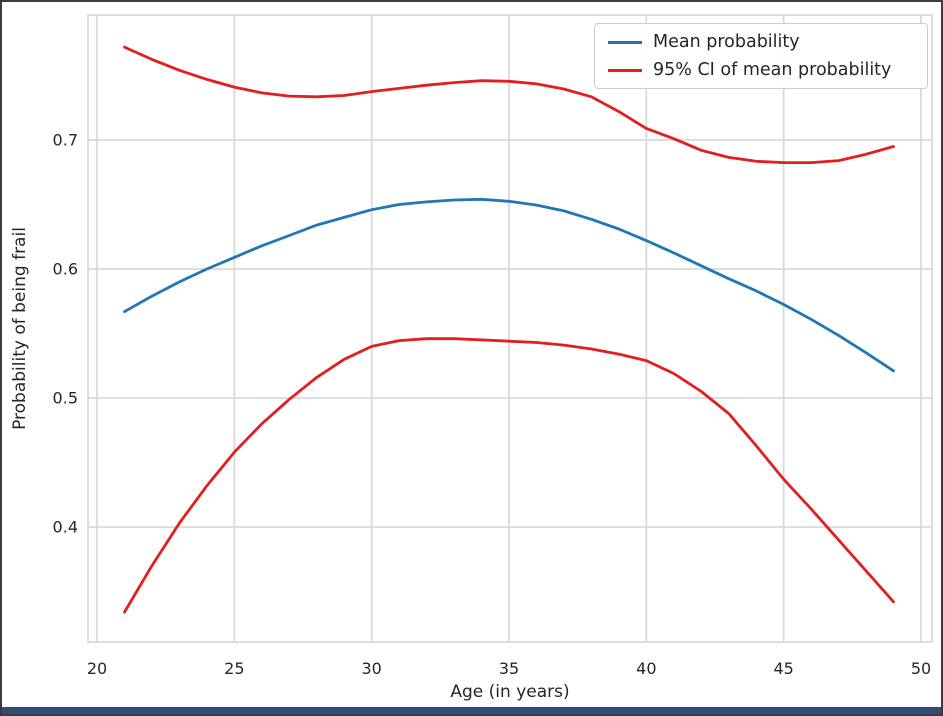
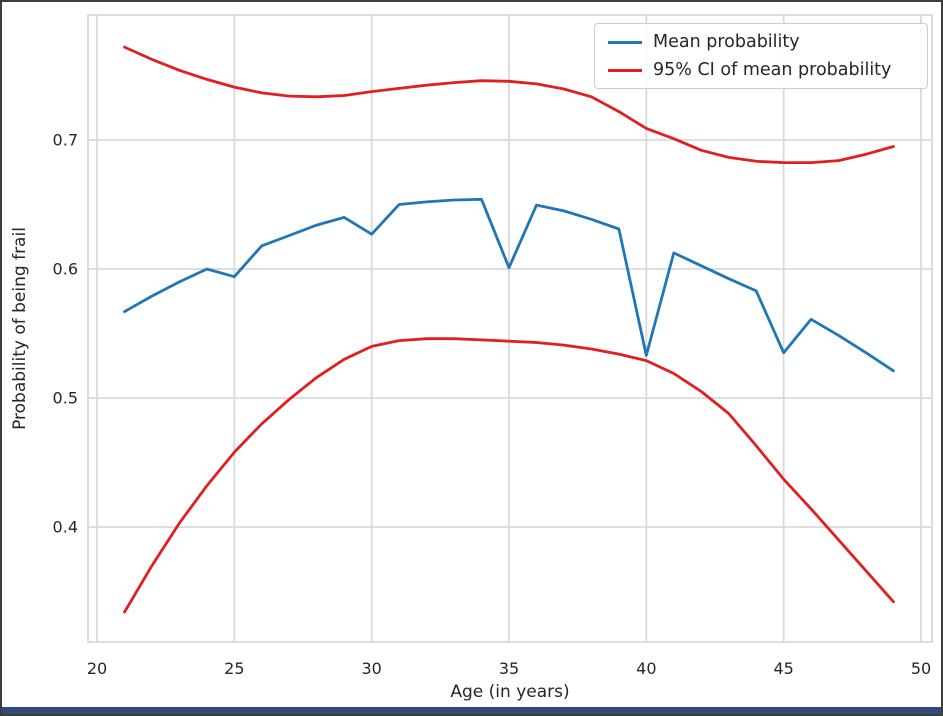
Mean probability/25: 0.609 -> 0.594
Mean probability/30: 0.646 -> 0.627
Mean probability/35: 0.652 -> 0.601
Mean probability/40: 0.622 -> 0.533
Mean probability/45: 0.573 -> 0.535
